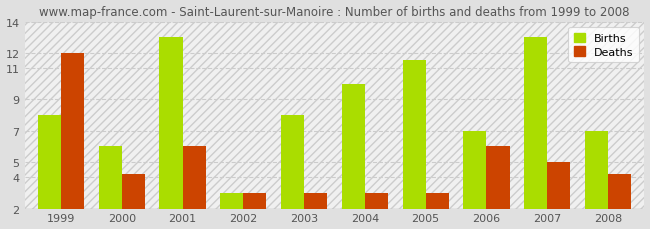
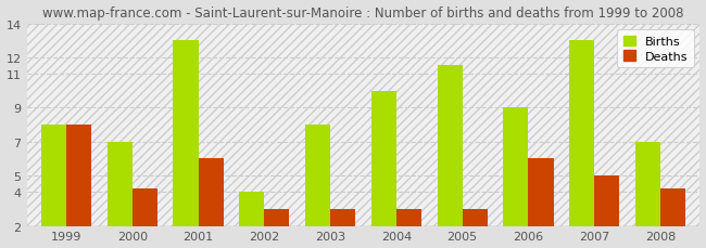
Deaths/1999: 12.0 -> 8.0
Births/2000: 6.0 -> 7.0
Births/2002: 3.0 -> 4.0
Births/2006: 7.0 -> 9.0
